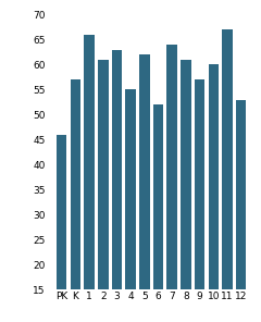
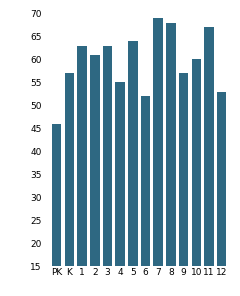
1: 66 -> 63
5: 62 -> 64
7: 64 -> 69
8: 61 -> 68
